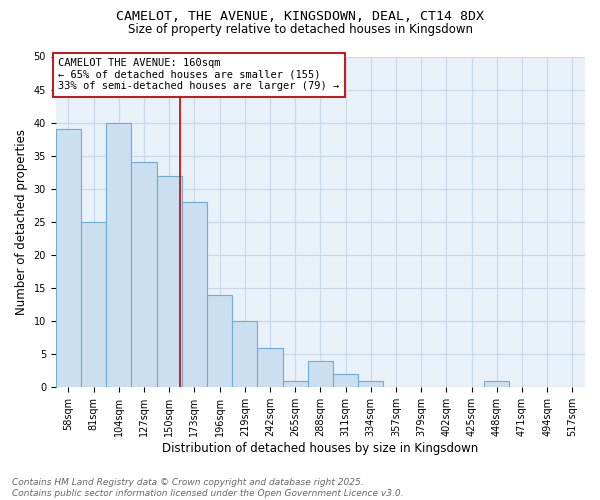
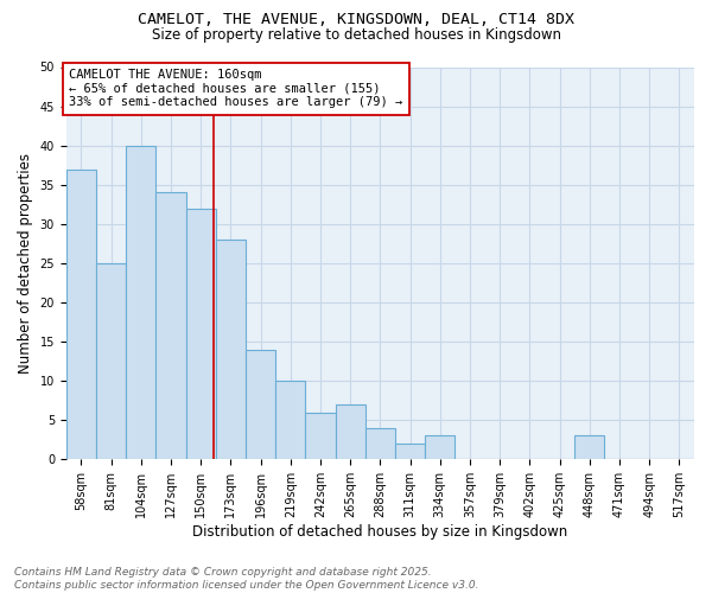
58sqm: 39 -> 37
265sqm: 1 -> 7
334sqm: 1 -> 3
448sqm: 1 -> 3
